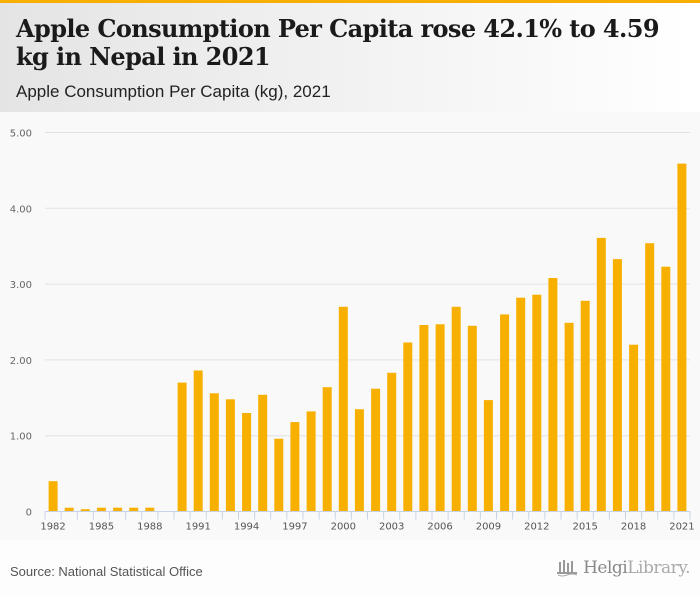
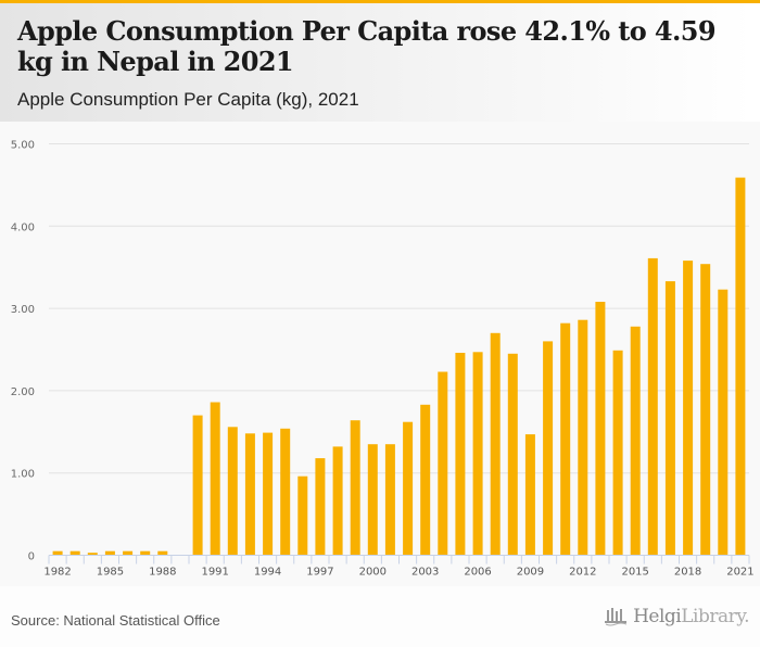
1982: 0.4 -> 0.1
1994: 1.3 -> 1.5
2000: 2.7 -> 1.4
2018: 2.2 -> 3.6
